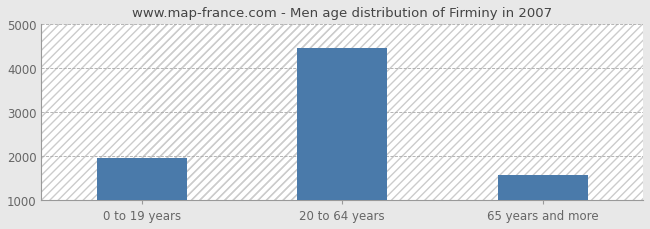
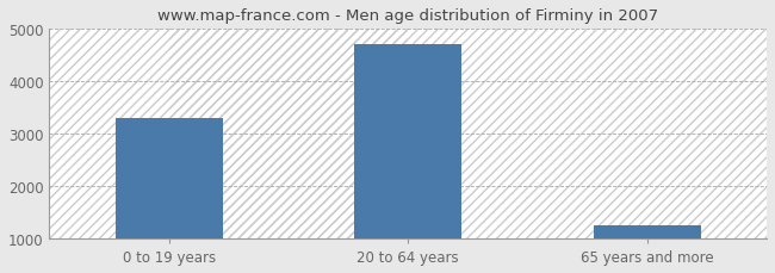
0 to 19 years: 1950 -> 3300
20 to 64 years: 4450 -> 4700
65 years and more: 1580 -> 1250
